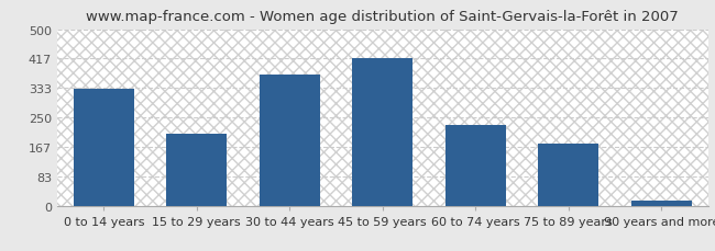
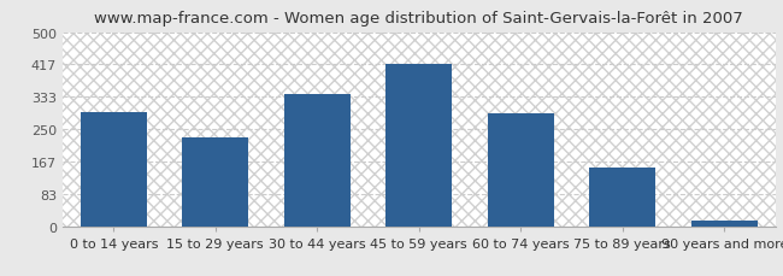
0 to 14 years: 330 -> 295
15 to 29 years: 205 -> 228
30 to 44 years: 370 -> 340
60 to 74 years: 230 -> 290
75 to 89 years: 175 -> 152
